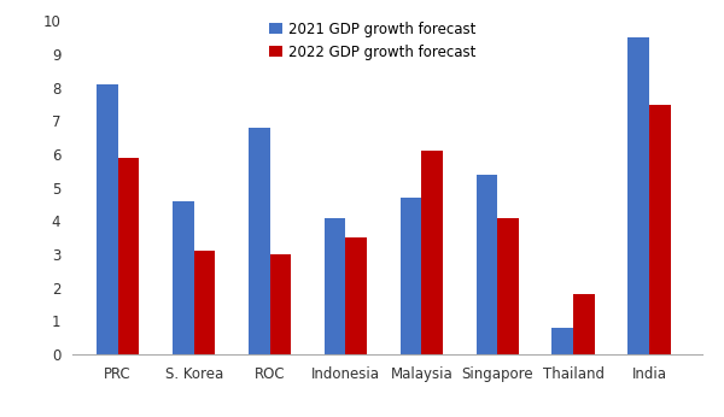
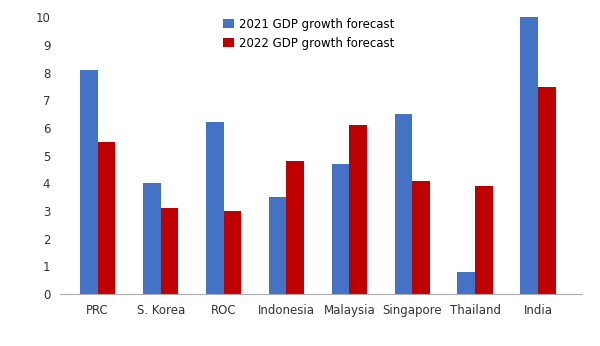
2022 GDP growth forecast/PRC: 5.9 -> 5.5
2021 GDP growth forecast/S. Korea: 4.6 -> 4.0
2021 GDP growth forecast/ROC: 6.8 -> 6.2
2021 GDP growth forecast/Indonesia: 4.1 -> 3.5
2022 GDP growth forecast/Indonesia: 3.5 -> 4.8
2021 GDP growth forecast/Singapore: 5.4 -> 6.5
2022 GDP growth forecast/Thailand: 1.8 -> 3.9
2021 GDP growth forecast/India: 9.5 -> 10.0
